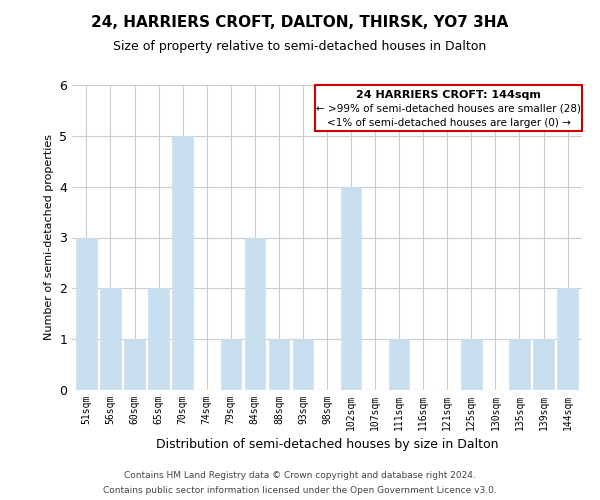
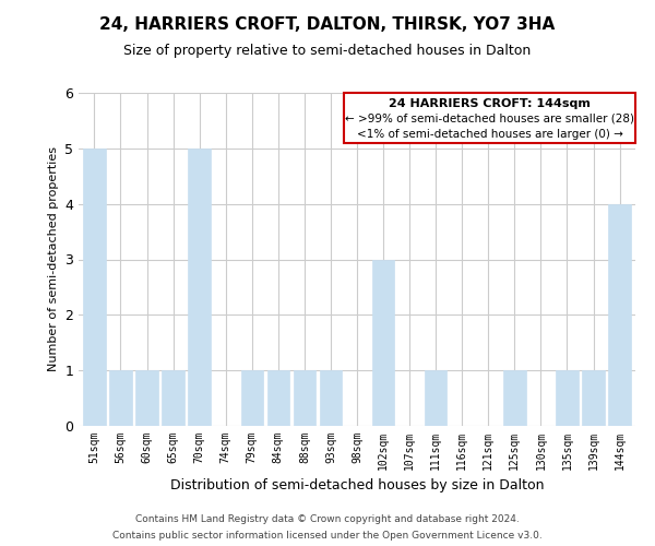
51sqm: 3 -> 5
56sqm: 2 -> 1
65sqm: 2 -> 1
84sqm: 3 -> 1
102sqm: 4 -> 3
144sqm: 2 -> 4
